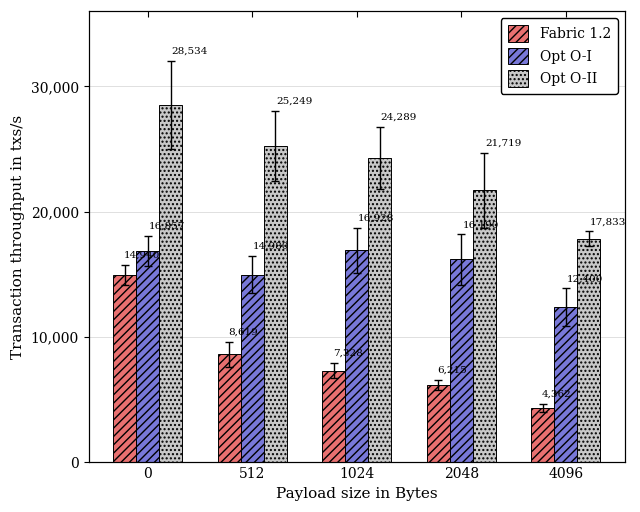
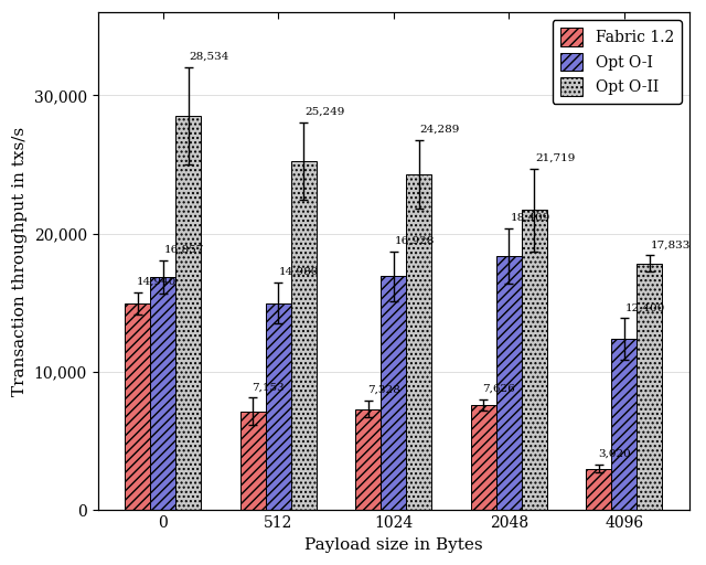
Fabric 1.2/512: 8,619 -> 7,153
Fabric 1.2/2048: 6,215 -> 7,626
Opt O-I/2048: 16,190 -> 18,409
Fabric 1.2/4096: 4,362 -> 3,020
